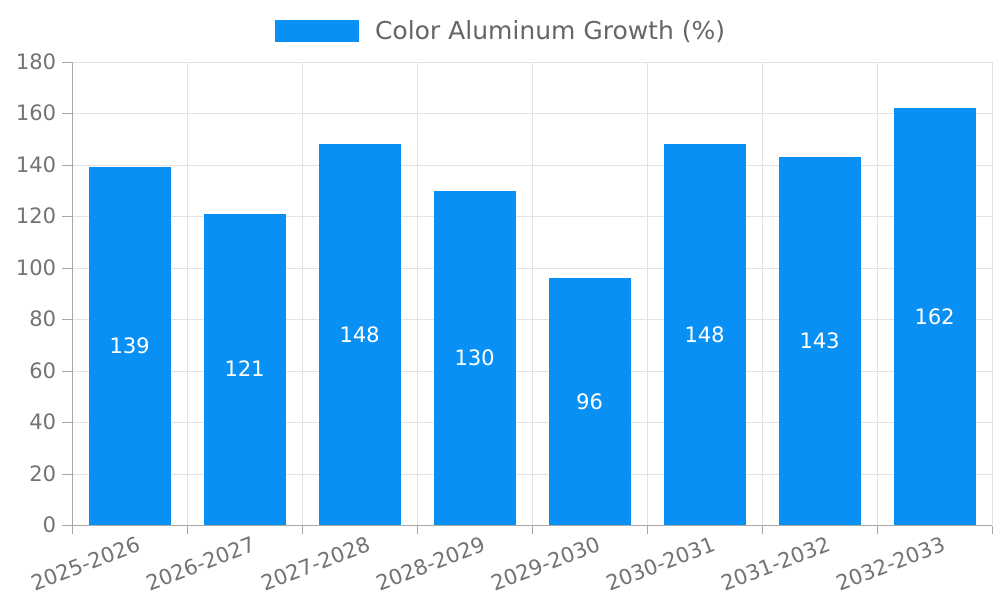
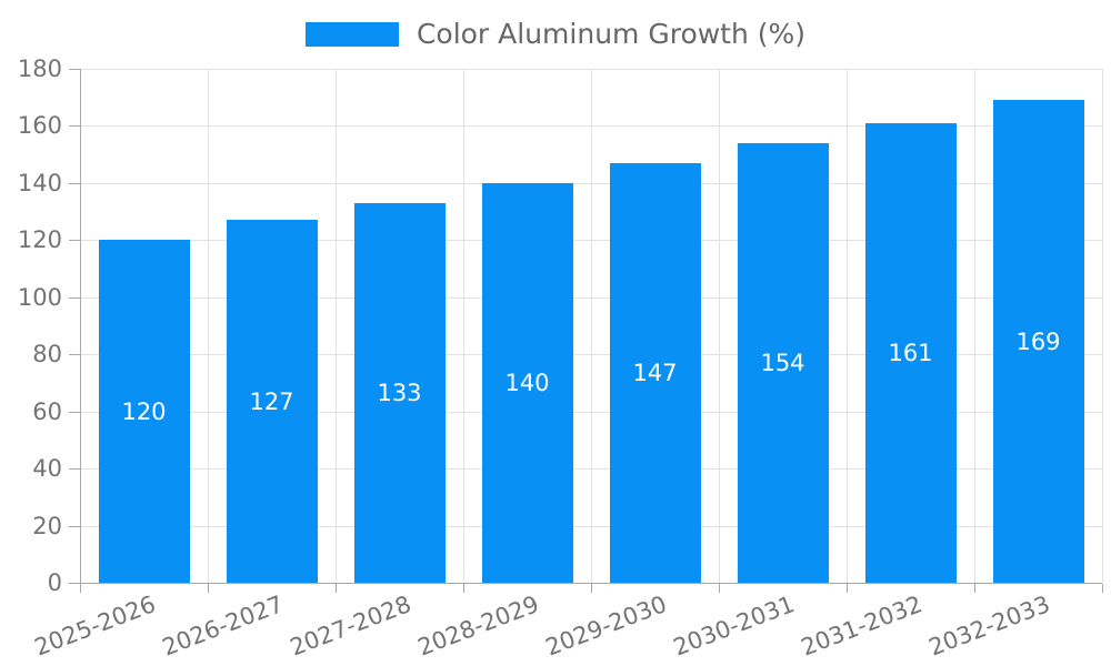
2025-2026: 139 -> 120
2026-2027: 121 -> 127
2027-2028: 148 -> 133
2028-2029: 130 -> 140
2029-2030: 96 -> 147
2030-2031: 148 -> 154
2031-2032: 143 -> 161
2032-2033: 162 -> 169
